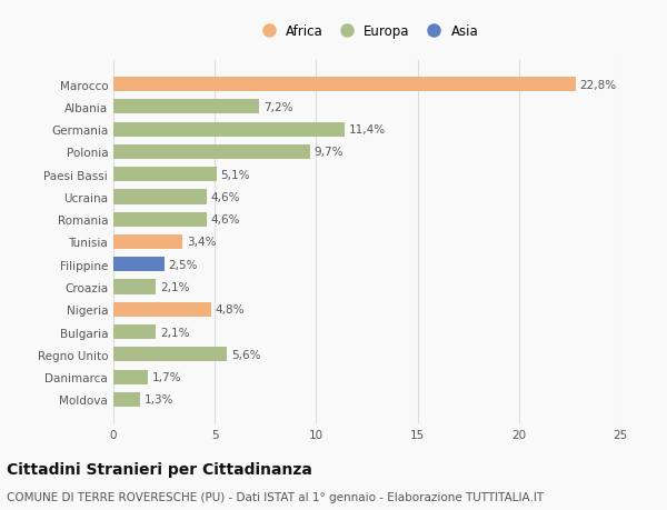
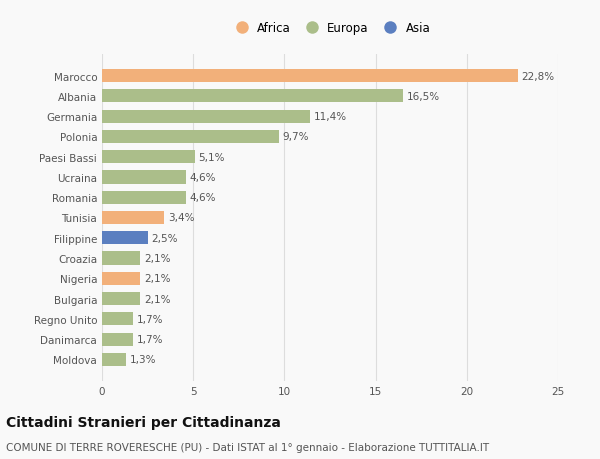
Albania: 7,2% -> 16,5%
Nigeria: 4,8% -> 2,1%
Regno Unito: 5,6% -> 1,7%
